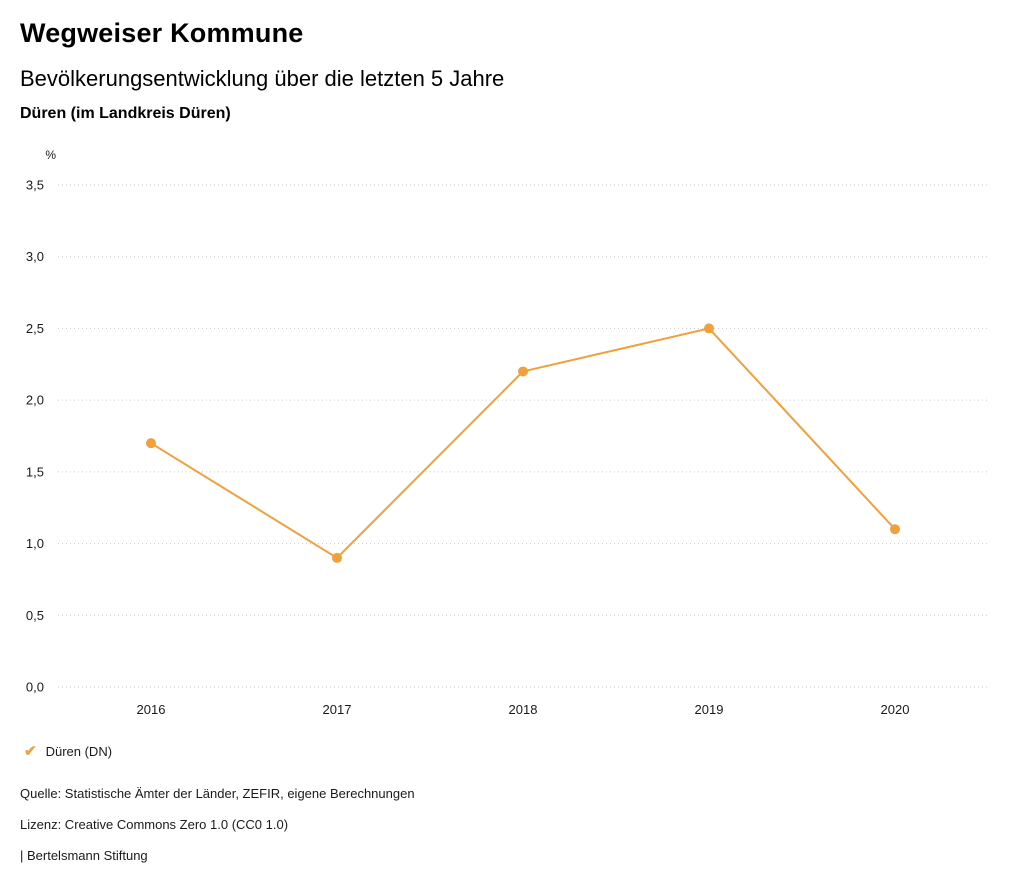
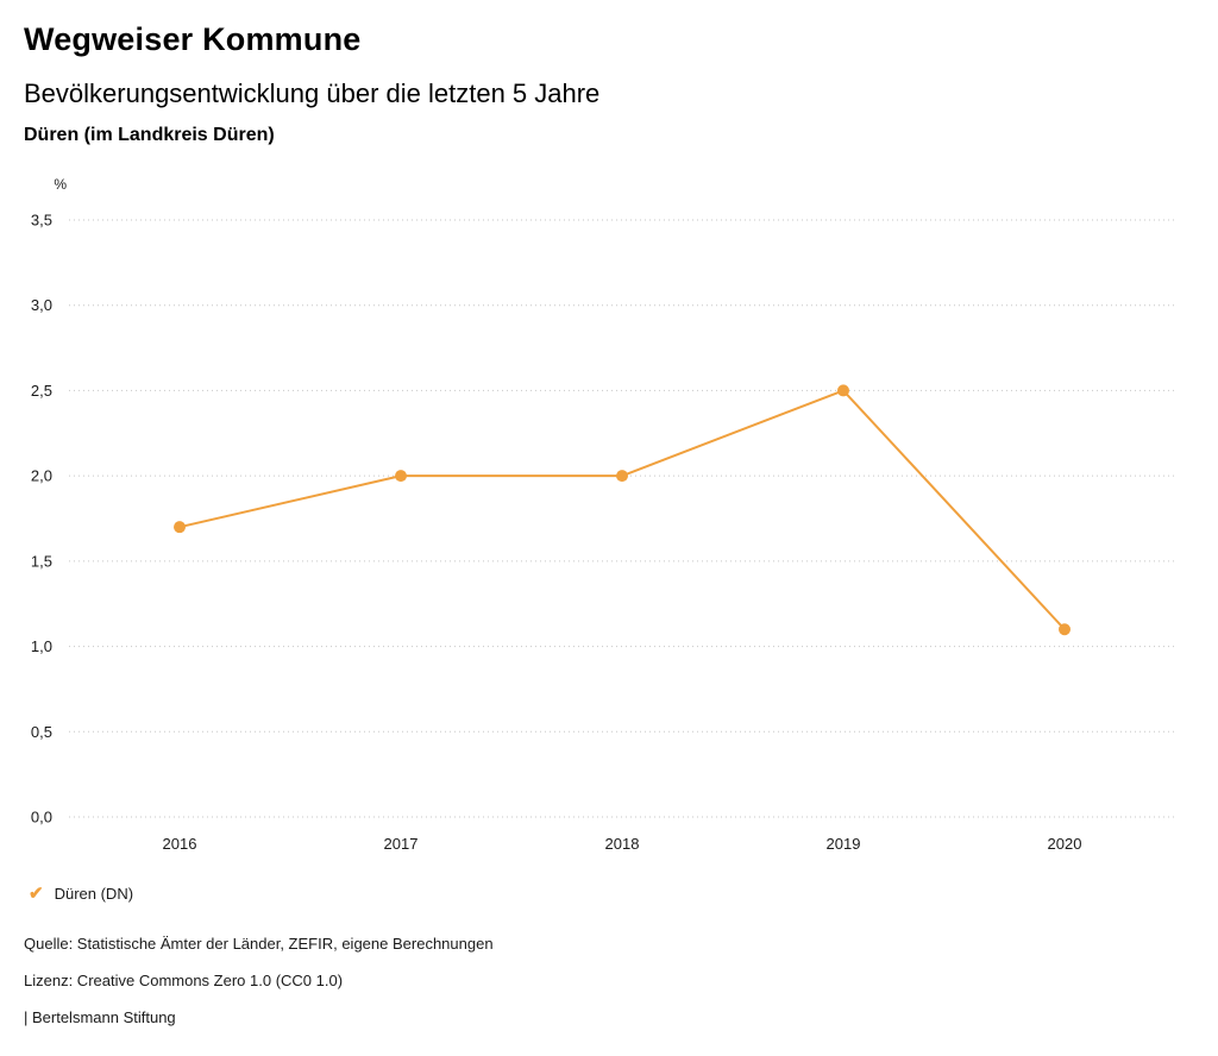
2017: 0,9 -> 2,0
2018: 2,2 -> 2,0
